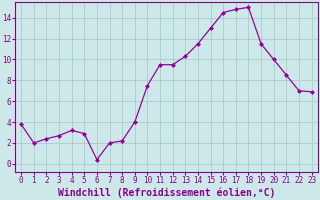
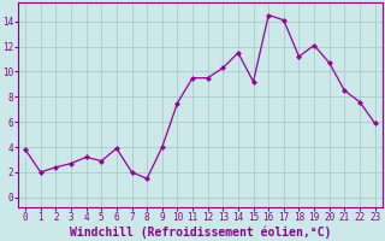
6: 0.4 -> 3.9
8: 2.2 -> 1.5
15: 13.0 -> 9.2
17: 14.8 -> 14.1
18: 15.0 -> 11.2
19: 11.5 -> 12.1
20: 10.0 -> 10.7
22: 7.0 -> 7.6
23: 6.9 -> 5.9
